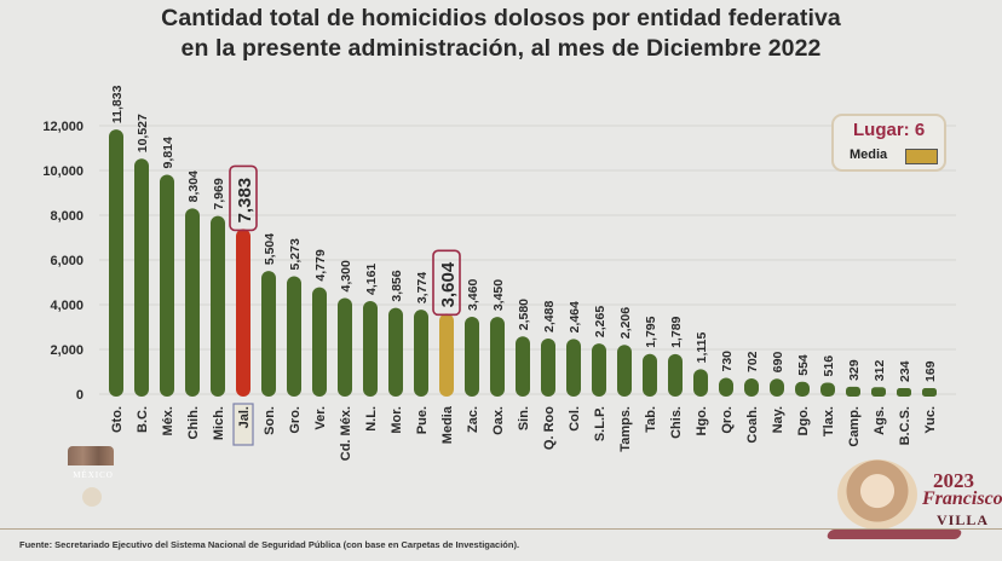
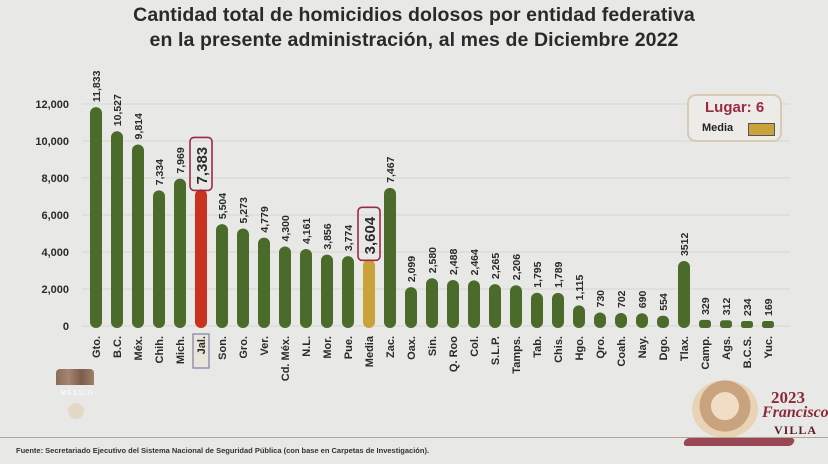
Chih.: 8,304 -> 7,334
Zac.: 3,460 -> 7,467
Oax.: 3,450 -> 2,099
Tlax.: 516 -> 3512
